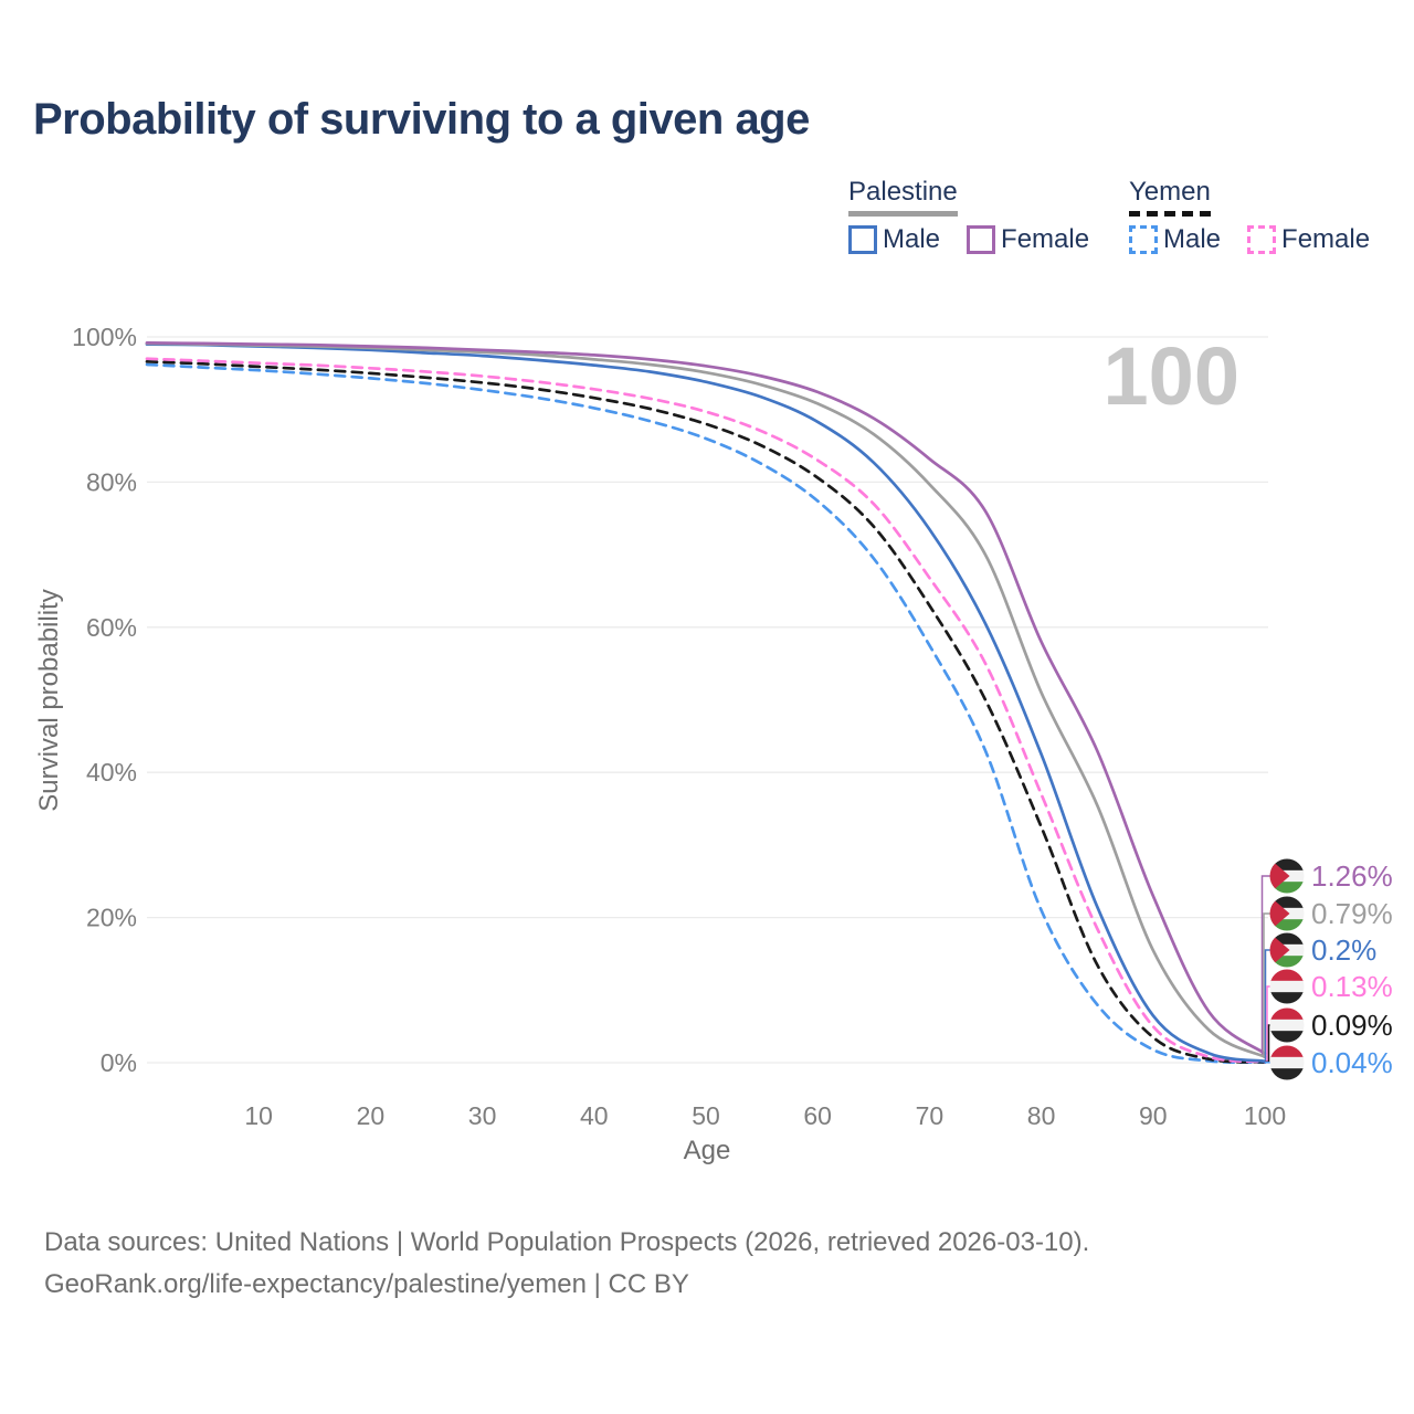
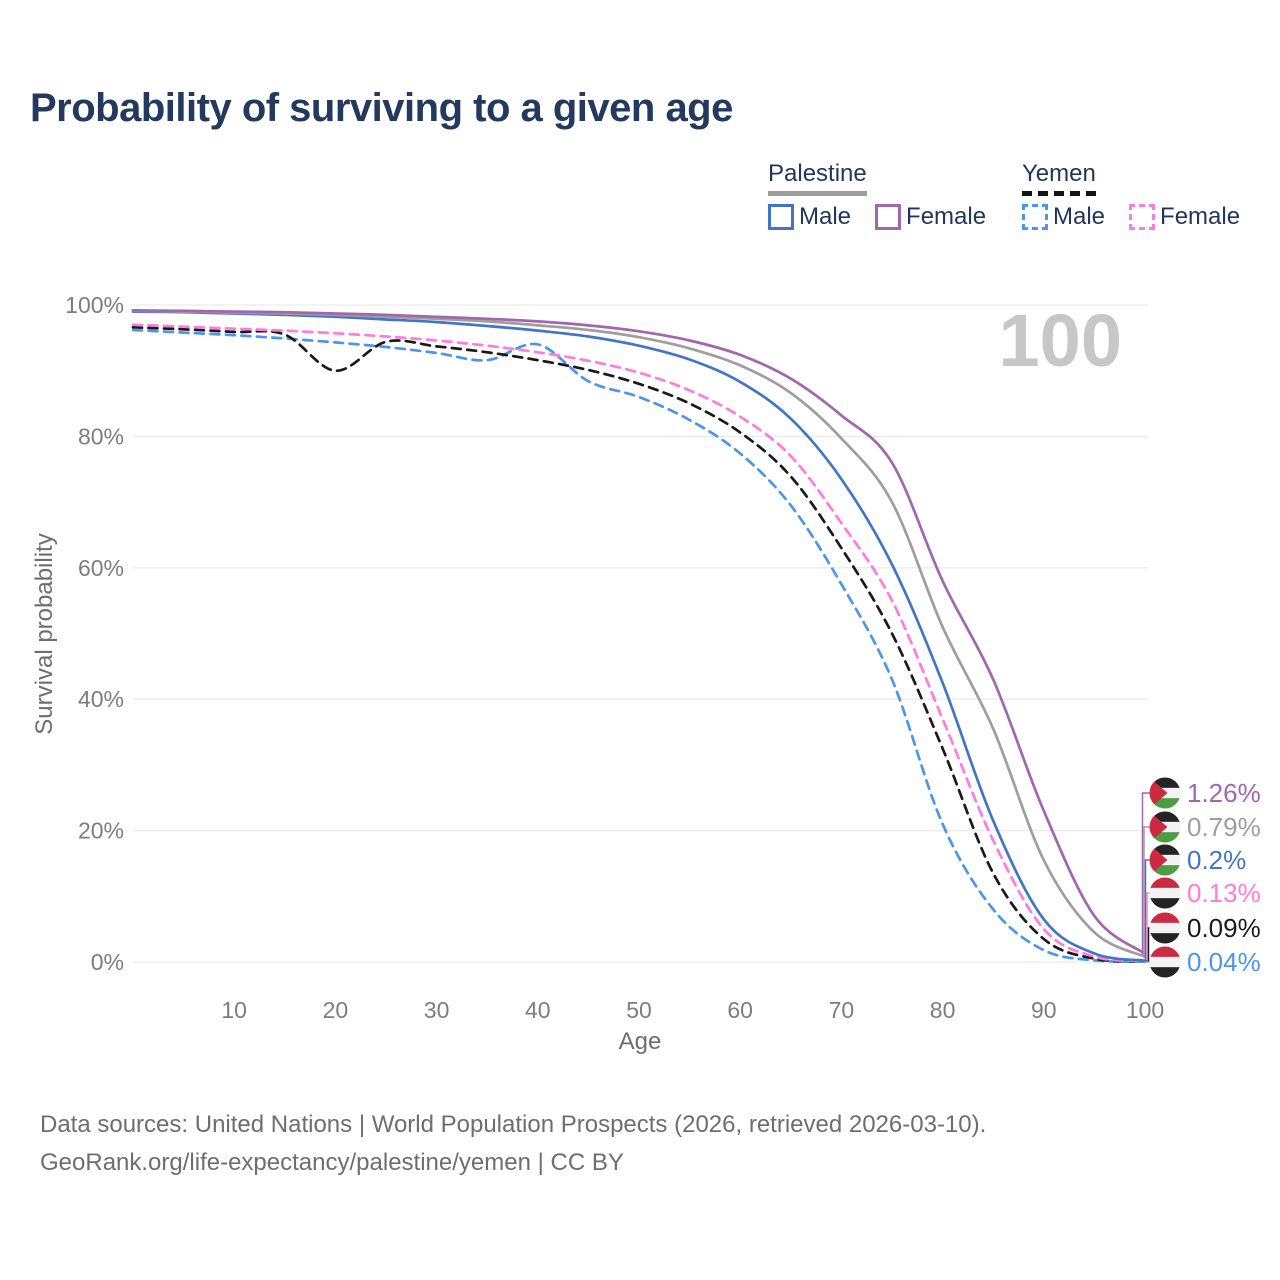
Yemen/20: 95% -> 90%
Yemen Male/40: 90% -> 94%
